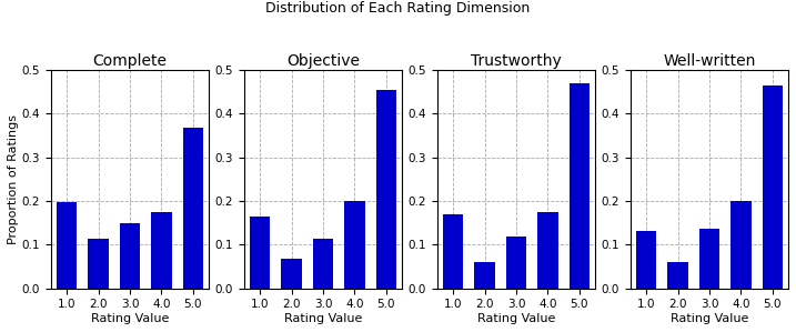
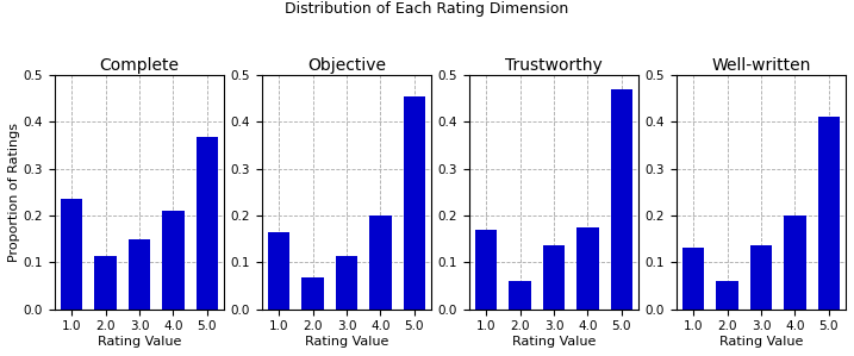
Complete/1.0: 0.197 -> 0.235
Complete/4.0: 0.175 -> 0.210
Trustworthy/3.0: 0.118 -> 0.135
Well-written/5.0: 0.465 -> 0.410
